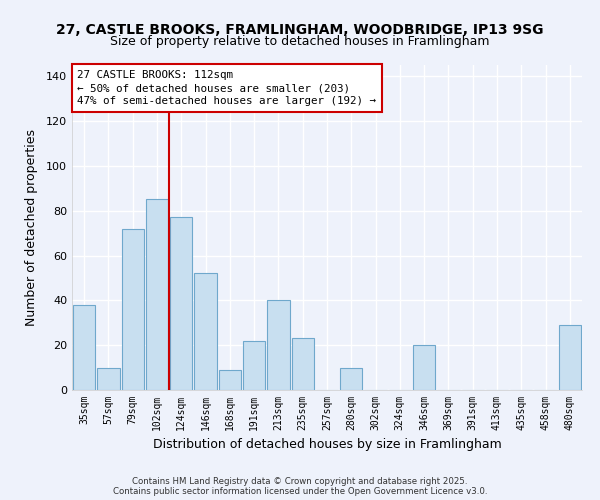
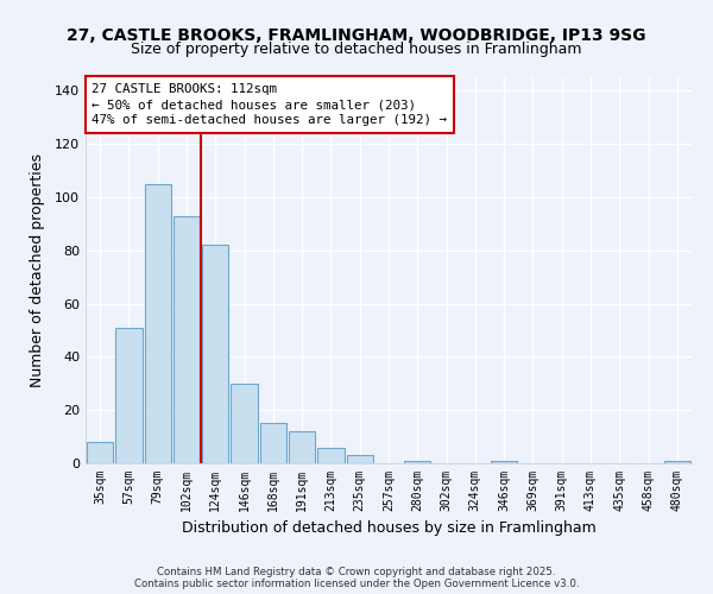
35sqm: 38 -> 8
57sqm: 10 -> 51
79sqm: 72 -> 105
102sqm: 85 -> 93
124sqm: 77 -> 82
146sqm: 52 -> 30
168sqm: 9 -> 15
191sqm: 22 -> 12
213sqm: 40 -> 6
235sqm: 23 -> 3
280sqm: 10 -> 1
346sqm: 20 -> 1
480sqm: 29 -> 1
